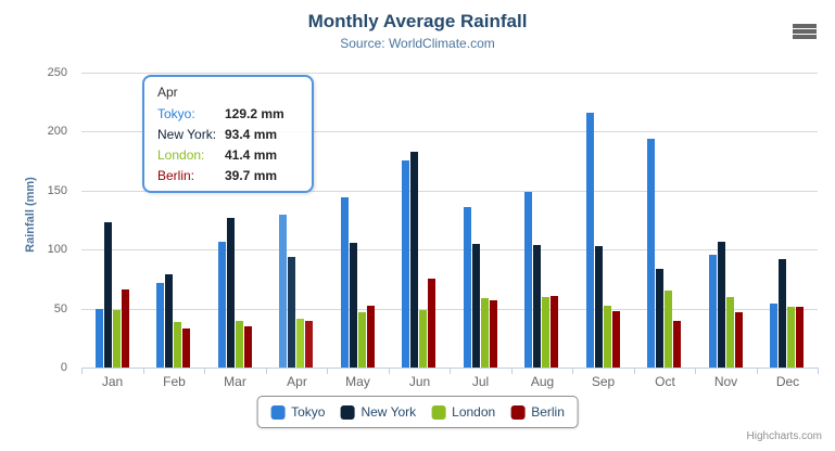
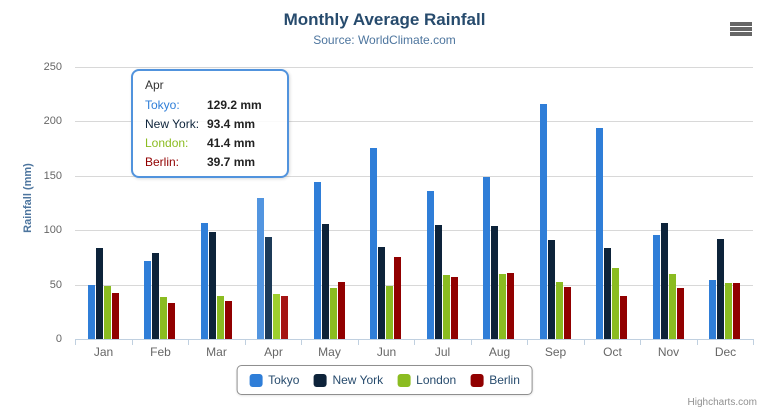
New York/Jan: 123 -> 84
Berlin/Jan: 66 -> 42
New York/Mar: 127 -> 98
New York/Jun: 183 -> 84
New York/Sep: 103 -> 91
